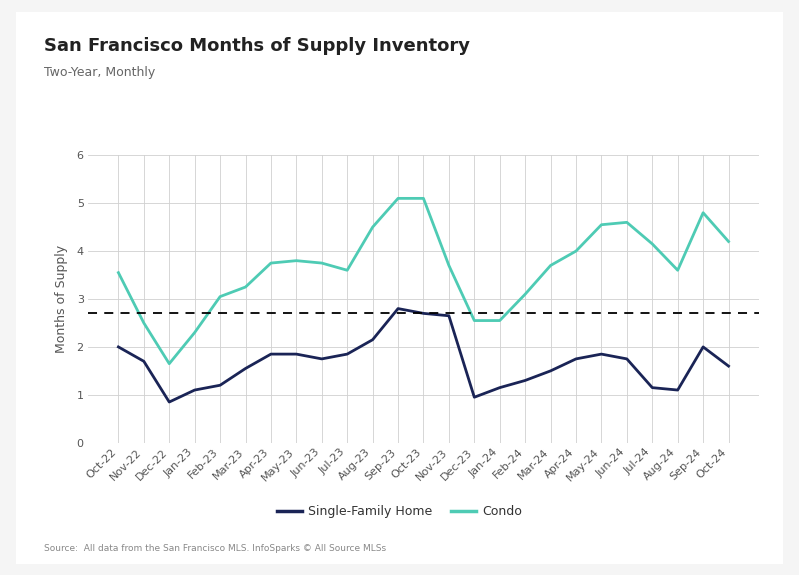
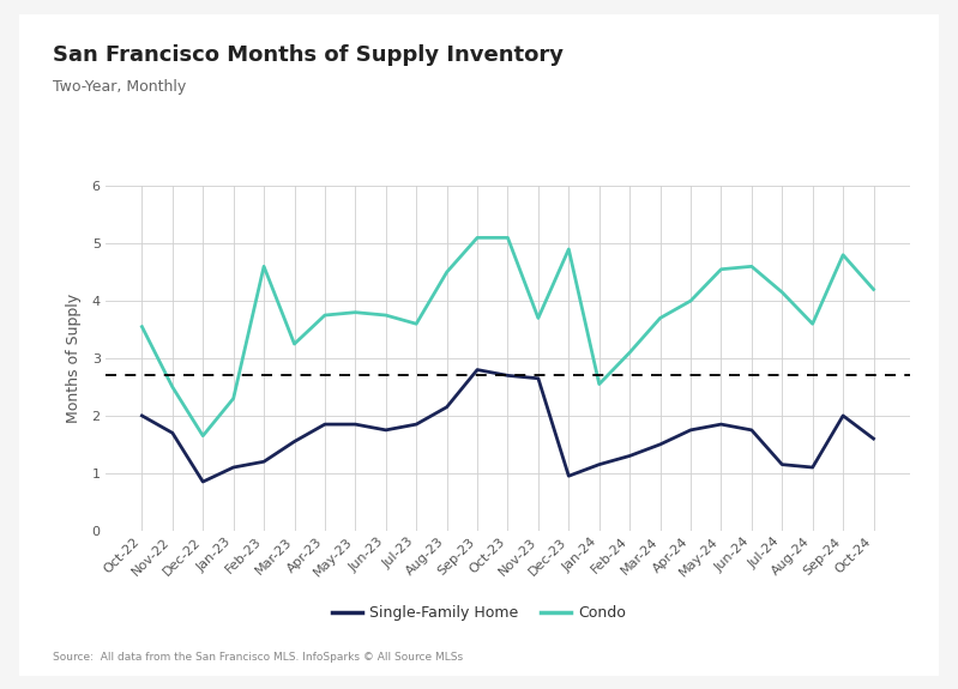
Condo/Feb-23: 3.05 -> 4.60
Condo/Dec-23: 2.55 -> 4.90
